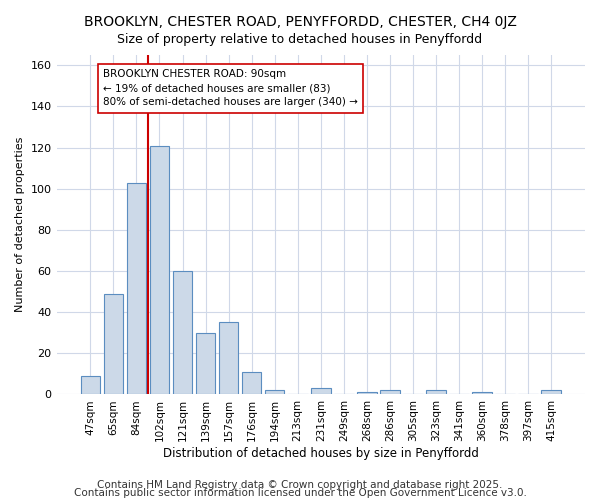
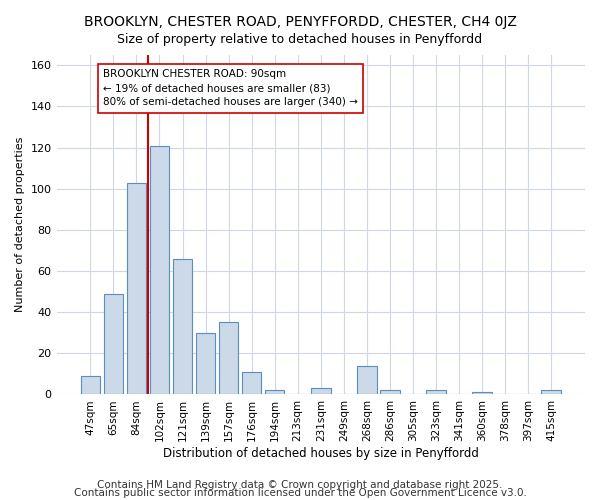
121sqm: 60 -> 66
268sqm: 1 -> 14
